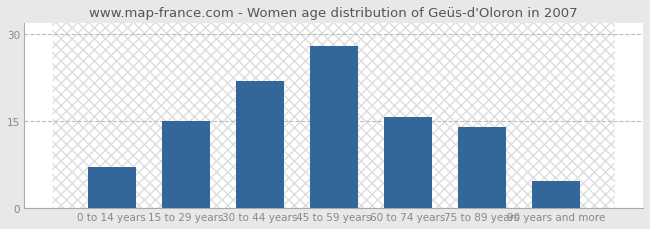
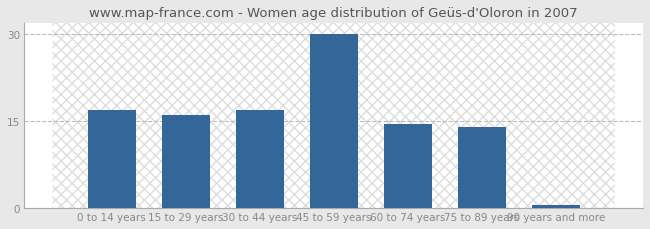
0 to 14 years: 7.0 -> 17.0
15 to 29 years: 15.0 -> 16.0
30 to 44 years: 22.0 -> 17.0
45 to 59 years: 28.0 -> 30.0
60 to 74 years: 15.8 -> 14.5
90 years and more: 4.6 -> 0.5
